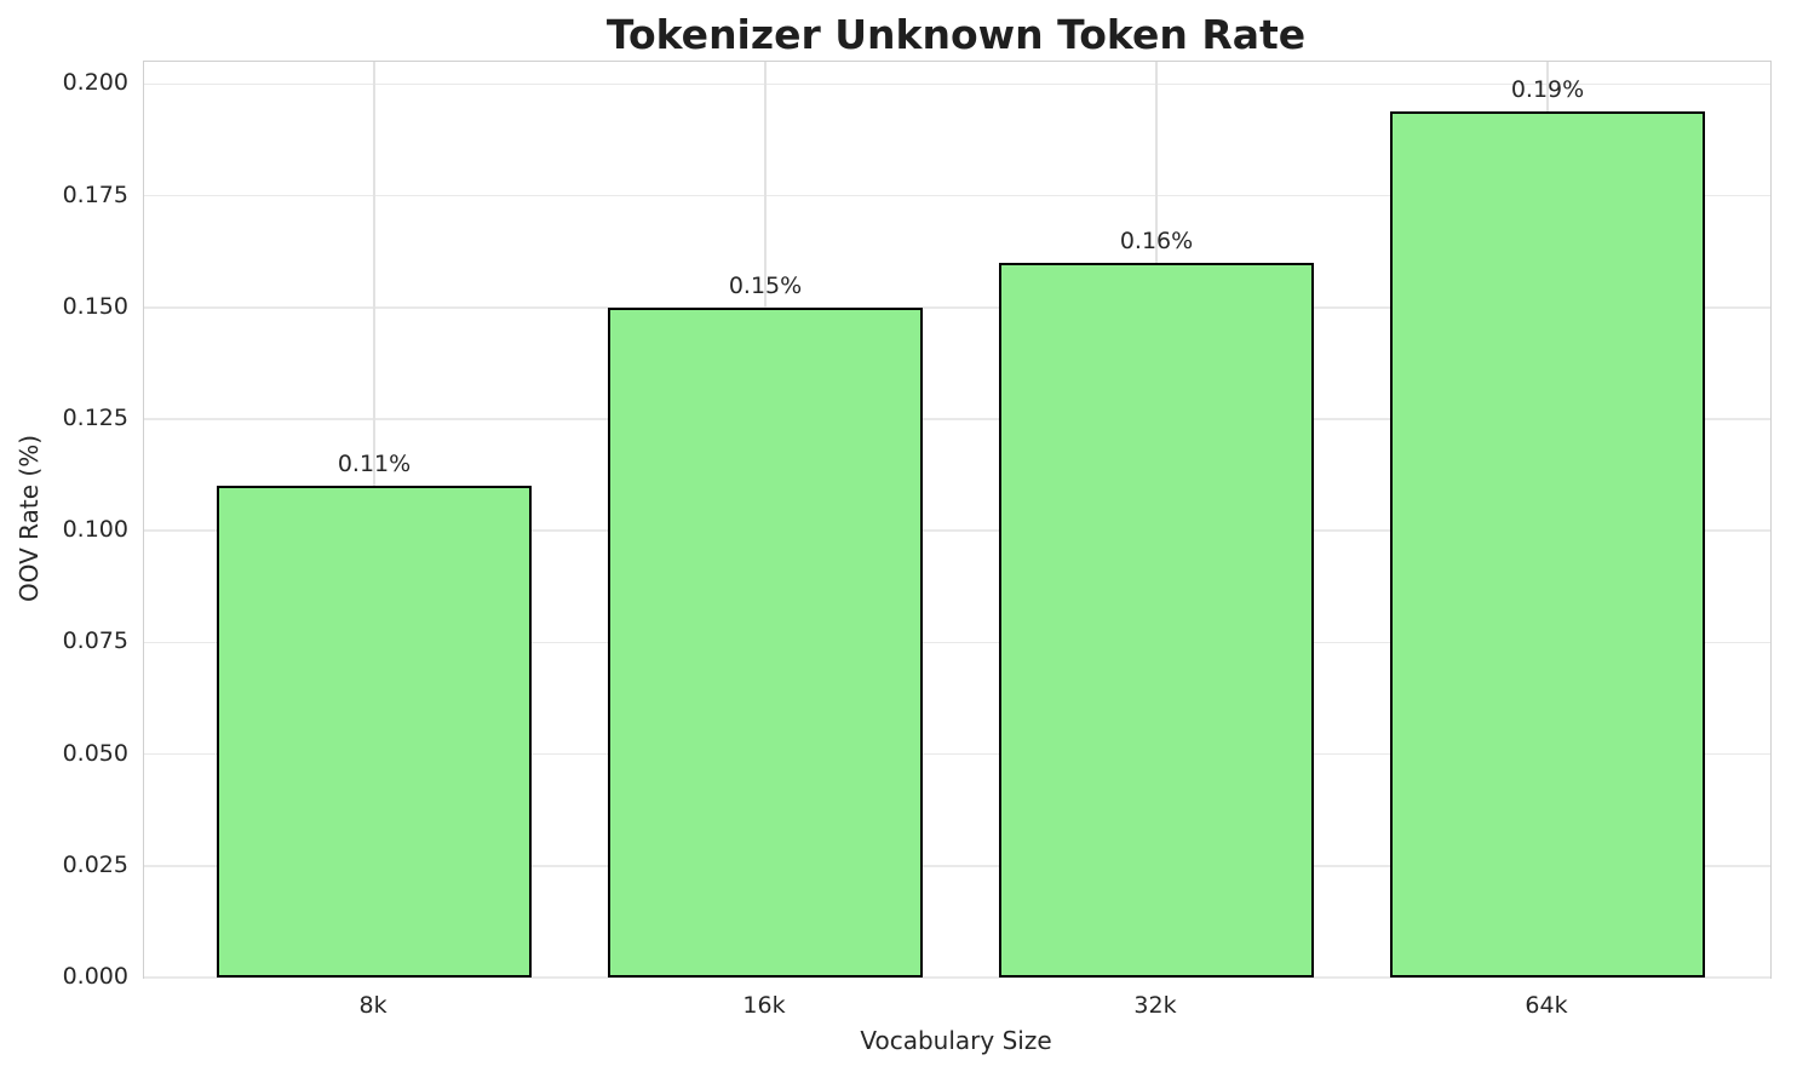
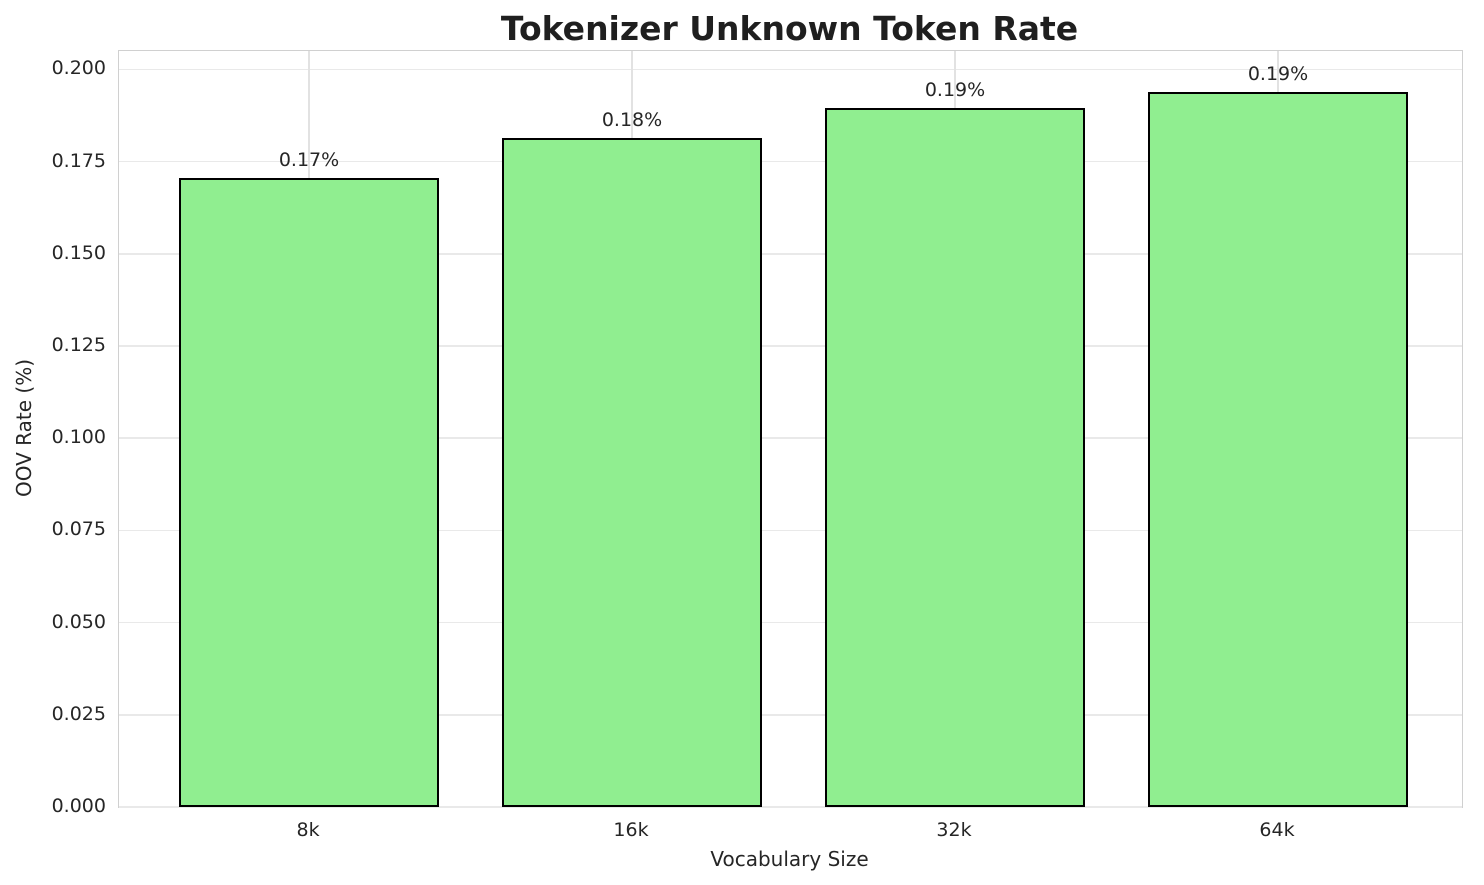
8k: 0.11% -> 0.17%
16k: 0.15% -> 0.18%
32k: 0.16% -> 0.19%
